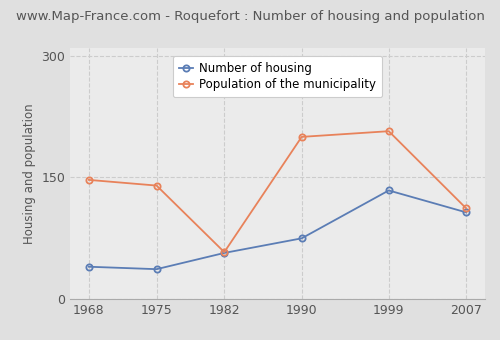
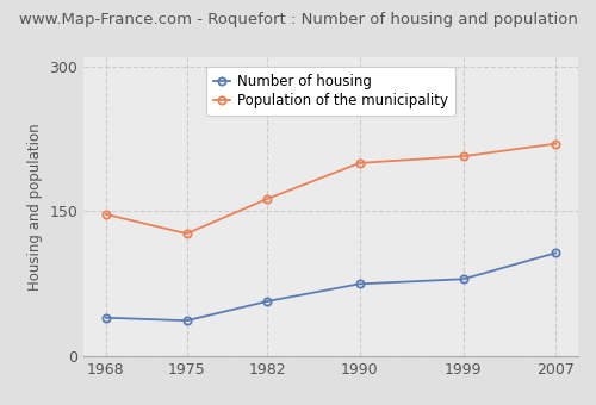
Population of the municipality/1975: 140 -> 127
Population of the municipality/1982: 58 -> 163
Number of housing/1999: 134 -> 80
Population of the municipality/2007: 112 -> 220
